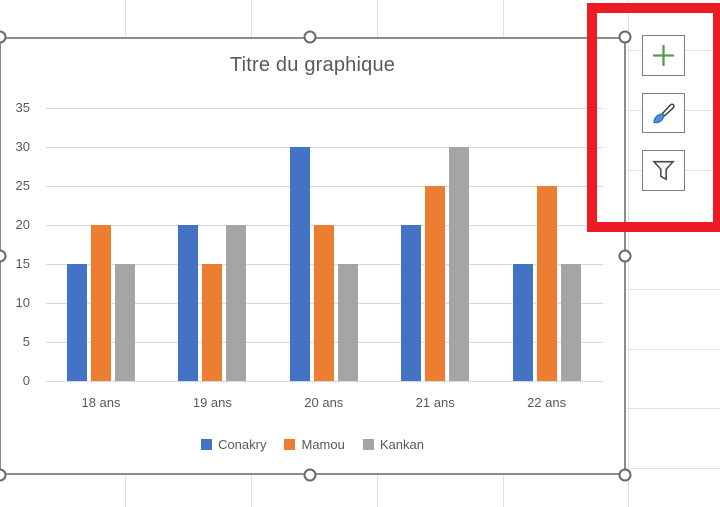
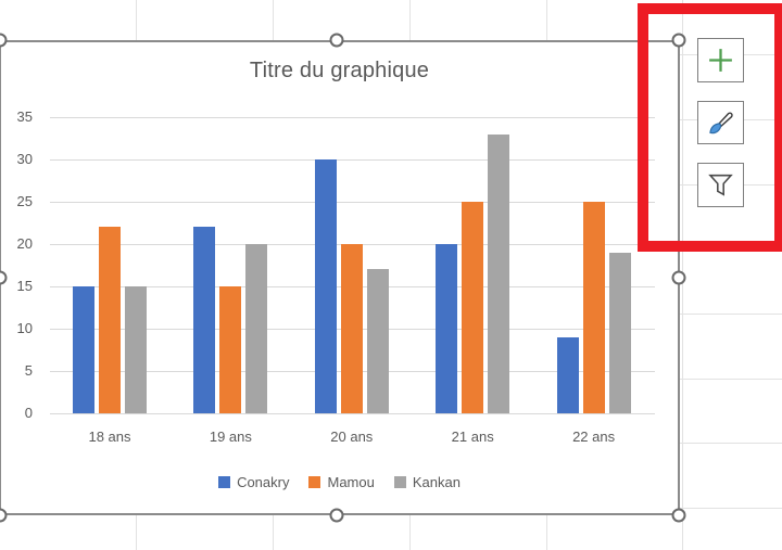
Mamou/18 ans: 20 -> 22
Conakry/19 ans: 20 -> 22
Kankan/20 ans: 15 -> 17
Kankan/21 ans: 30 -> 33
Conakry/22 ans: 15 -> 9
Kankan/22 ans: 15 -> 19
